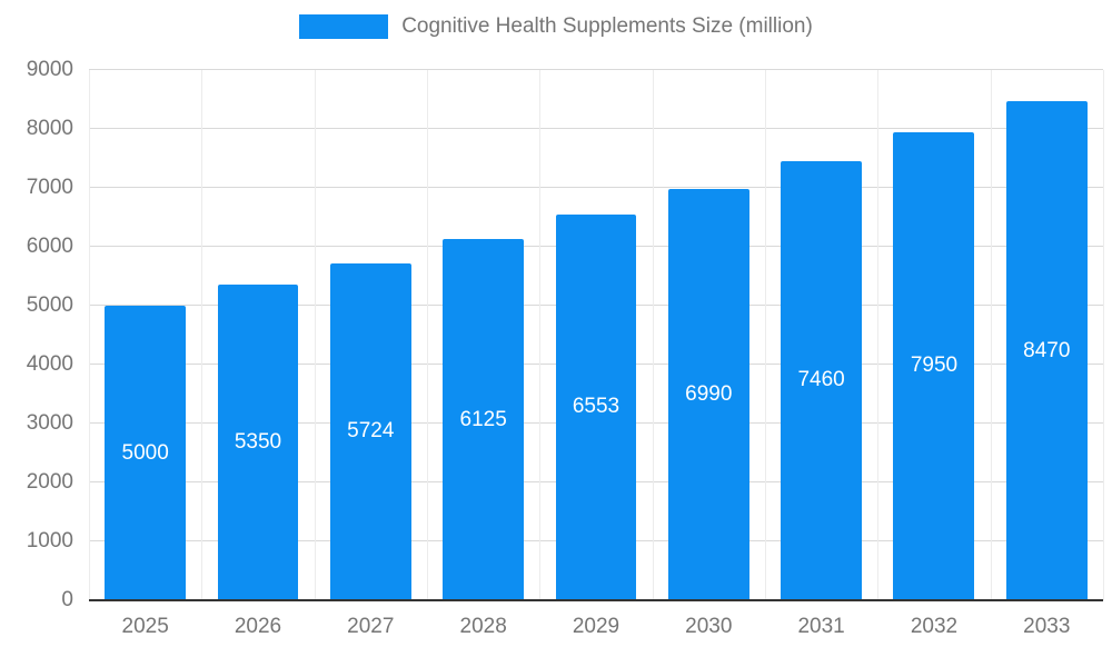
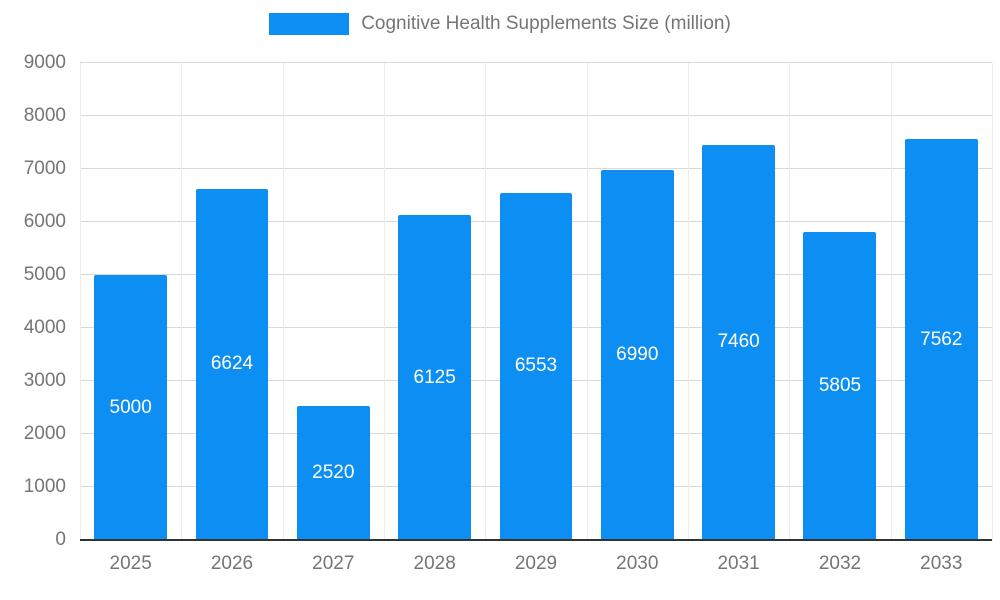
2026: 5350 -> 6624
2027: 5724 -> 2520
2032: 7950 -> 5805
2033: 8470 -> 7562
